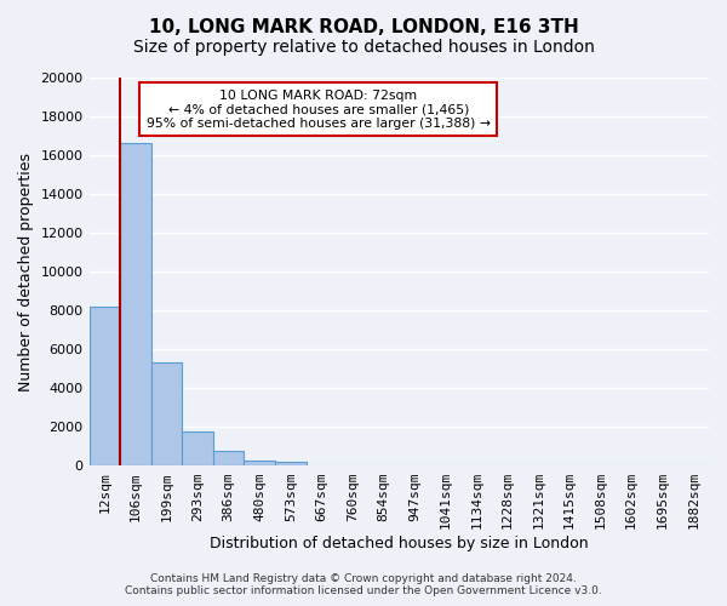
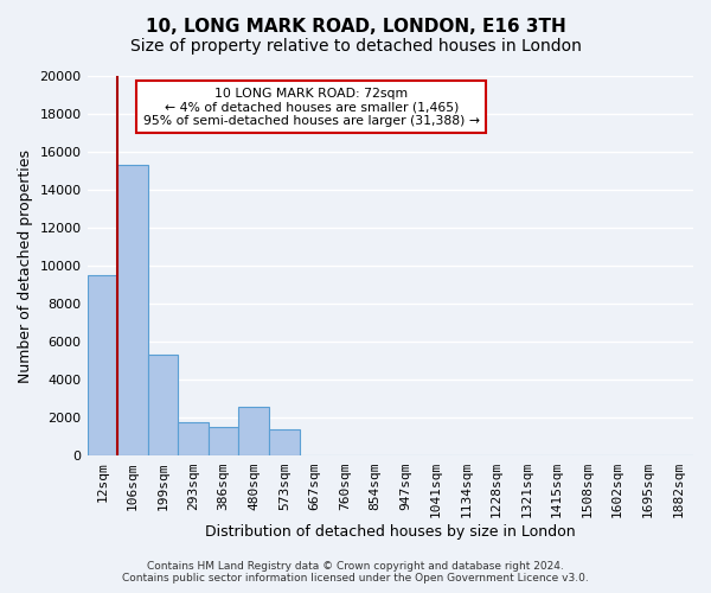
12sqm: 8200 -> 9500
106sqm: 16600 -> 15300
386sqm: 800 -> 1500
480sqm: 300 -> 2600
573sqm: 200 -> 1400
